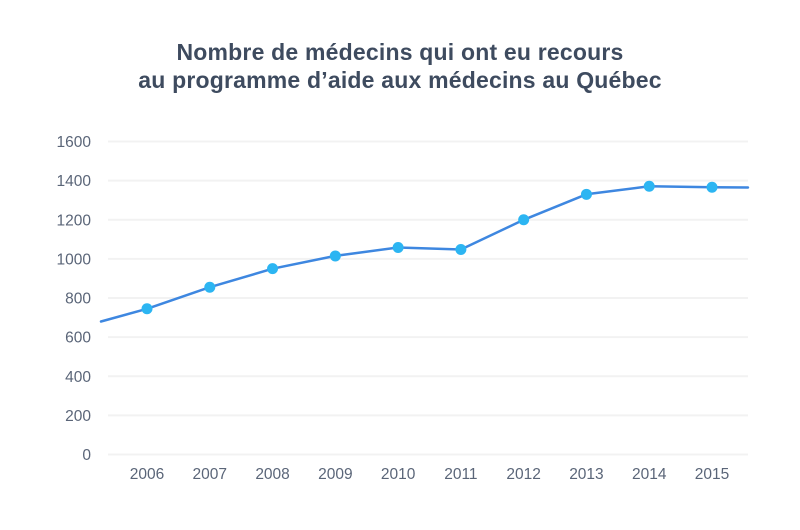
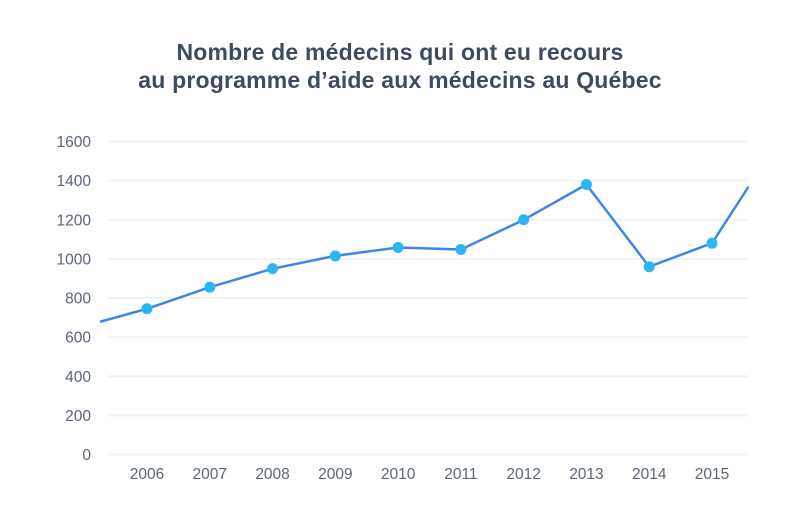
2013: 1330 -> 1380
2014: 1370 -> 960
2015: 1370 -> 1080
